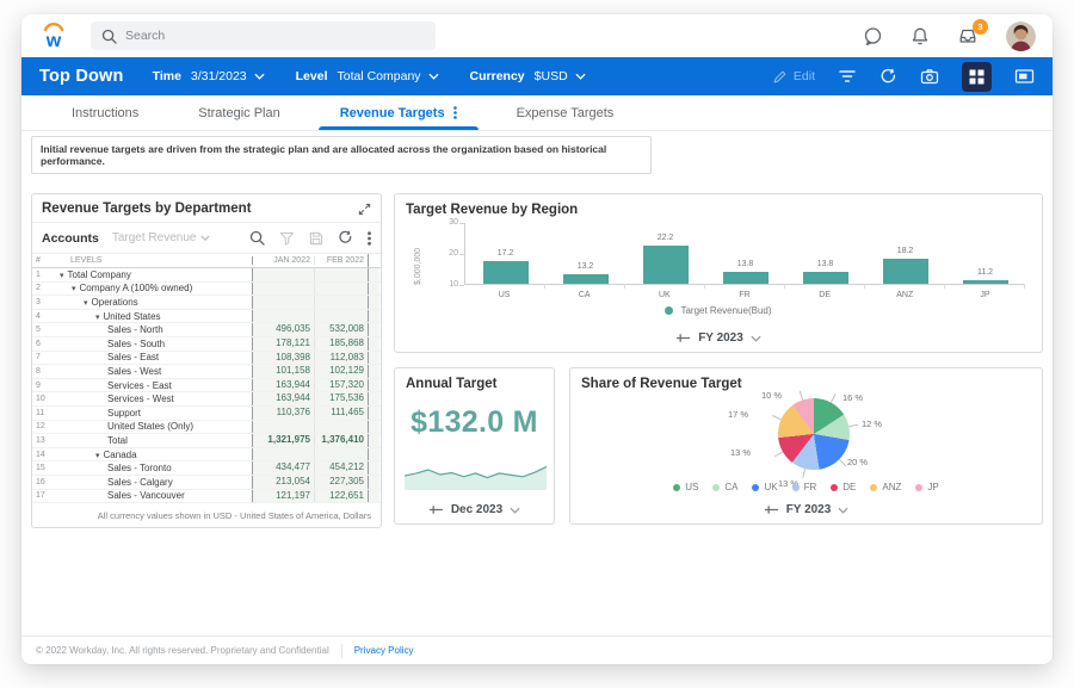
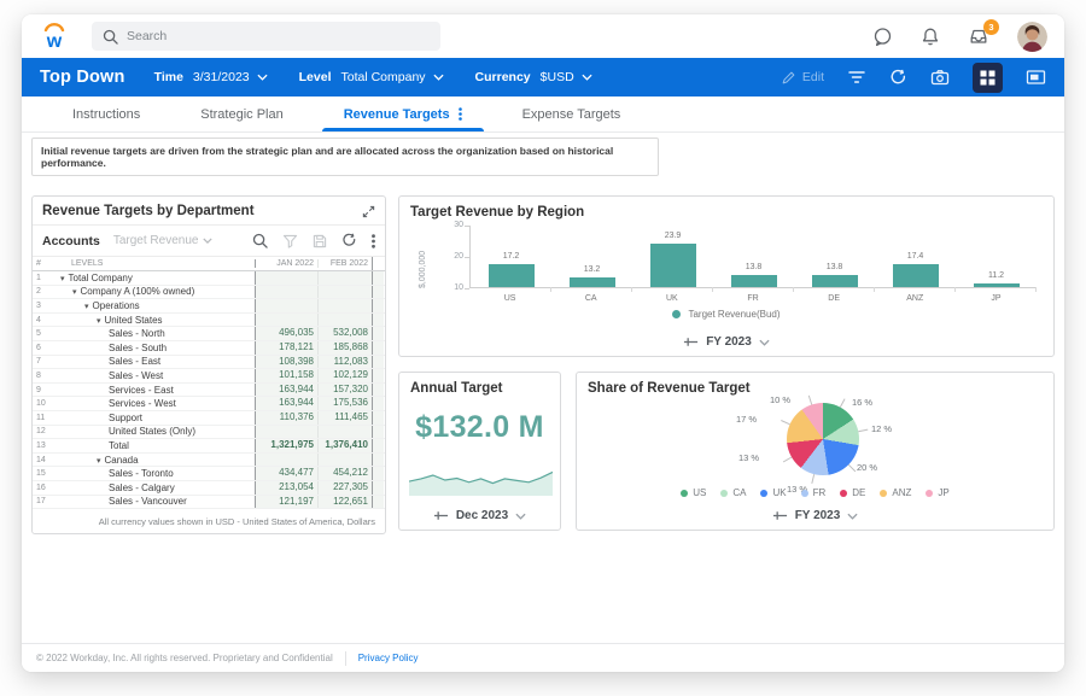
Target Revenue by Region/UK: 22.2 -> 23.9
Target Revenue by Region/ANZ: 18.2 -> 17.4
